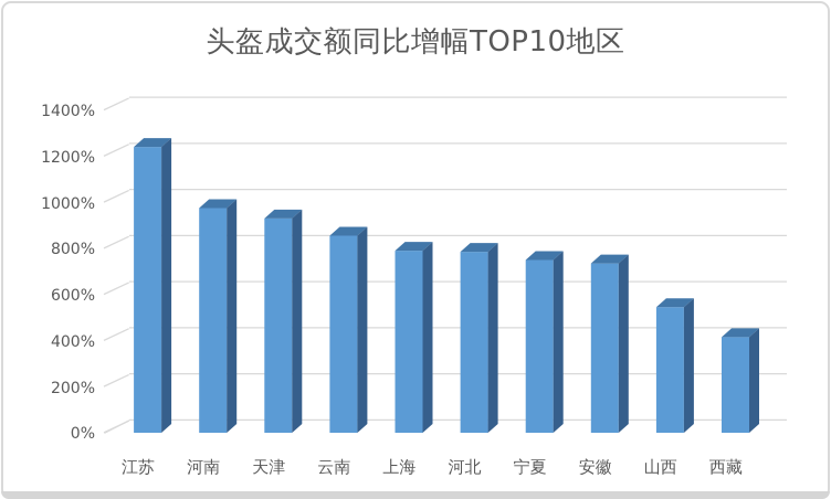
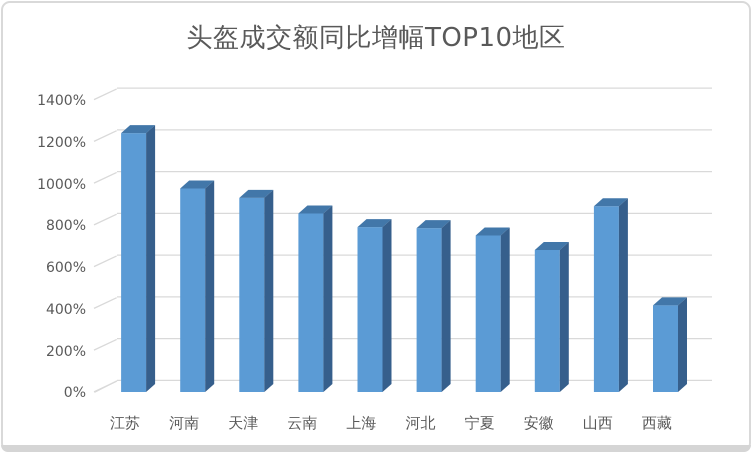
安徽: 740% -> 680%
山西: 540% -> 890%
